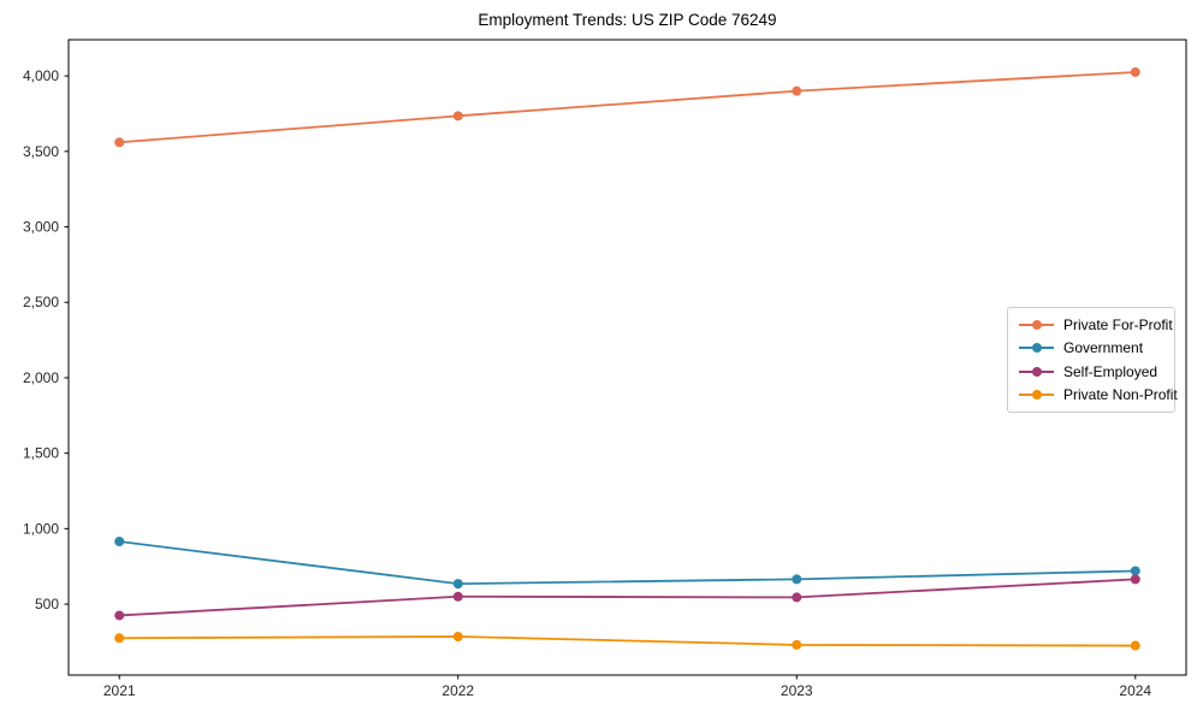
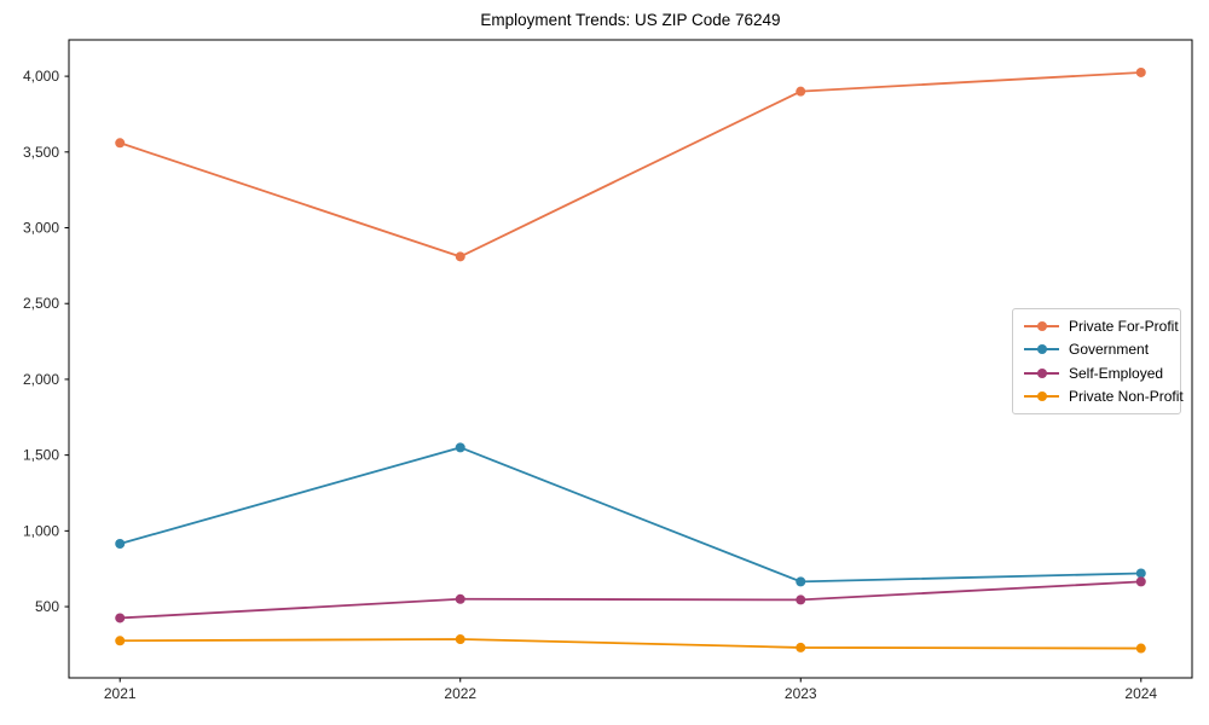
Private For-Profit/2022: 3740 -> 2810
Government/2022: 640 -> 1550
